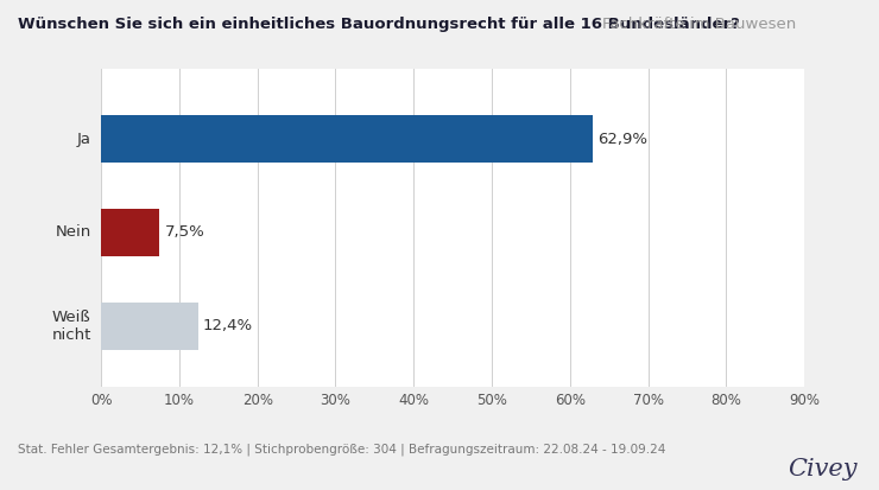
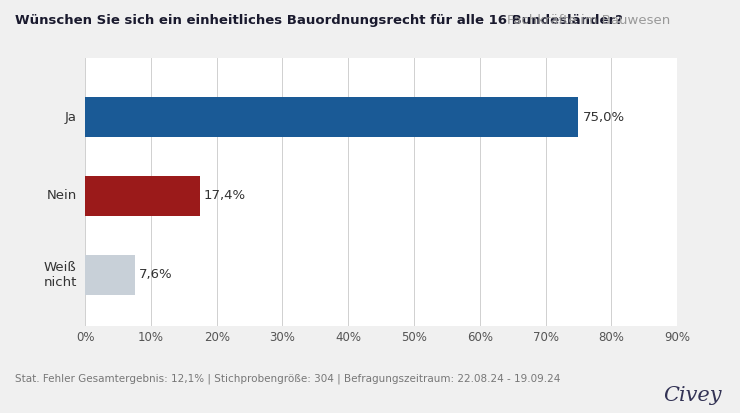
Ja: 62,9% -> 75,0%
Nein: 7,5% -> 17,4%
Weiß nicht: 12,4% -> 7,6%
